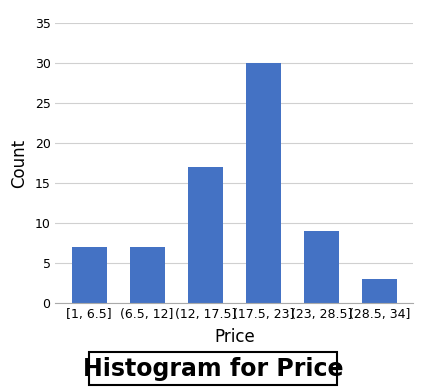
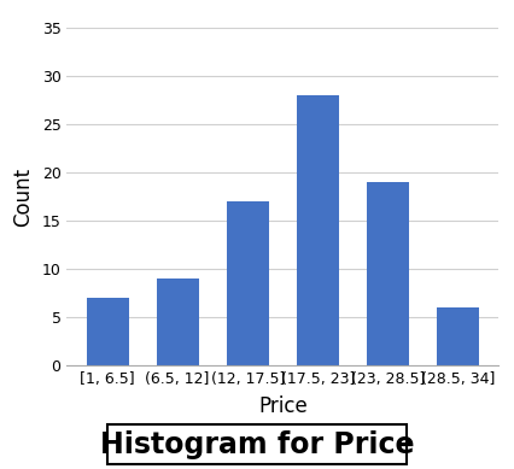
(6.5, 12]: 7 -> 9
(17.5, 23]: 30 -> 28
(23, 28.5]: 9 -> 19
(28.5, 34]: 3 -> 6
